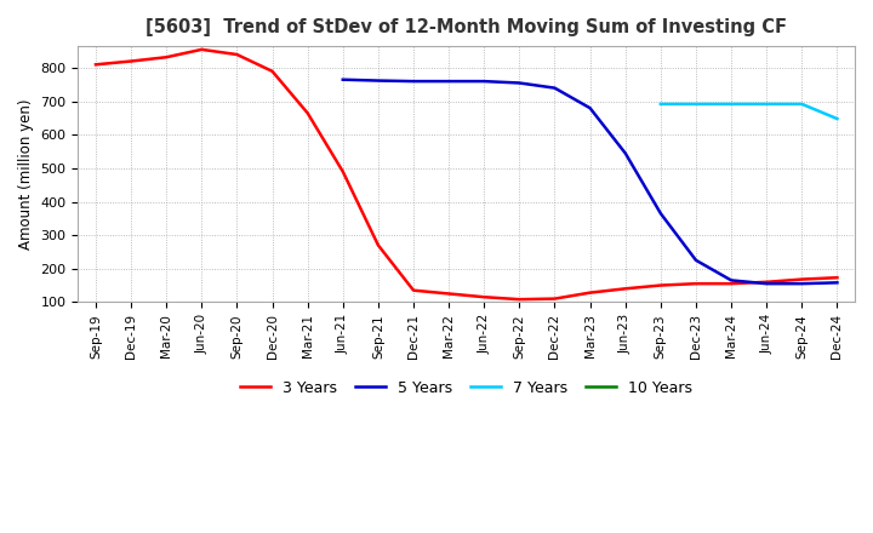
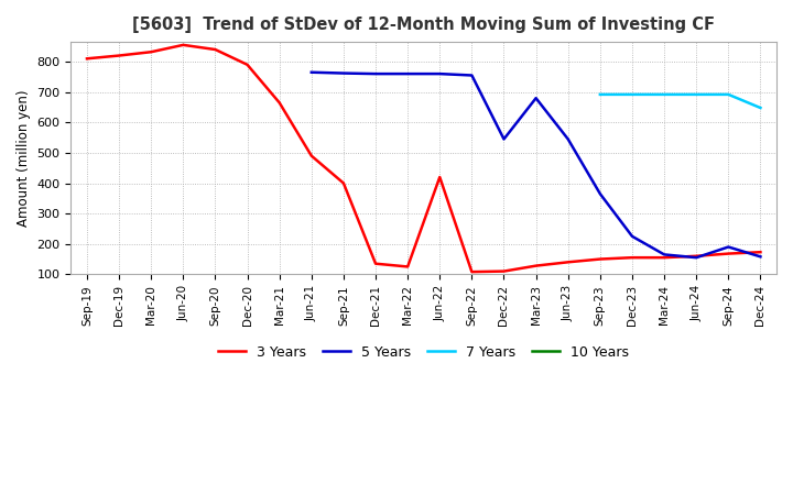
3 Years/Sep-21: 270 -> 400
3 Years/Jun-22: 115 -> 420
5 Years/Dec-22: 740 -> 545
5 Years/Sep-24: 155 -> 190
